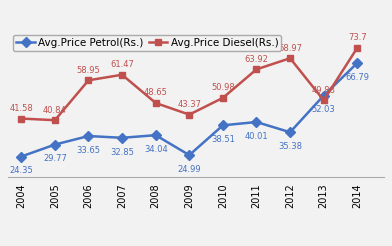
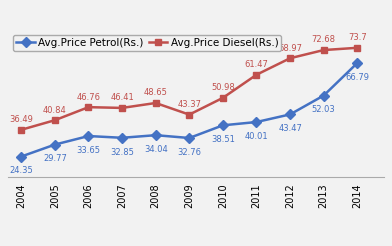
Avg.Price Diesel(Rs.)/2004: 41.58 -> 36.49
Avg.Price Diesel(Rs.)/2006: 58.95 -> 46.76
Avg.Price Diesel(Rs.)/2007: 61.47 -> 46.41
Avg.Price Petrol(Rs.)/2009: 24.99 -> 32.76
Avg.Price Diesel(Rs.)/2011: 63.92 -> 61.47
Avg.Price Petrol(Rs.)/2012: 35.38 -> 43.47
Avg.Price Diesel(Rs.)/2013: 49.88 -> 72.68
